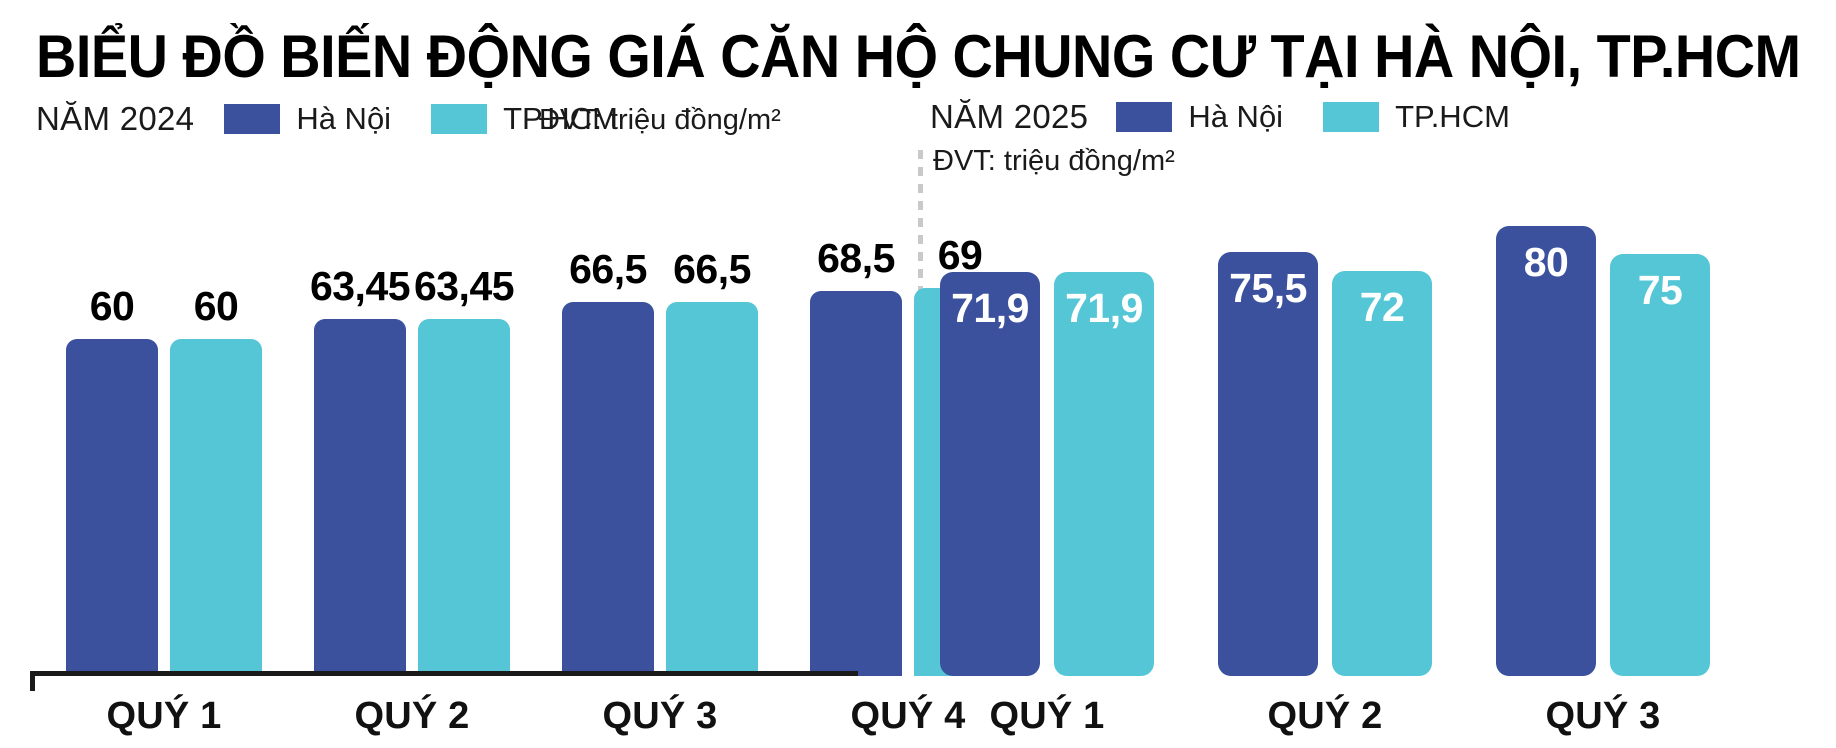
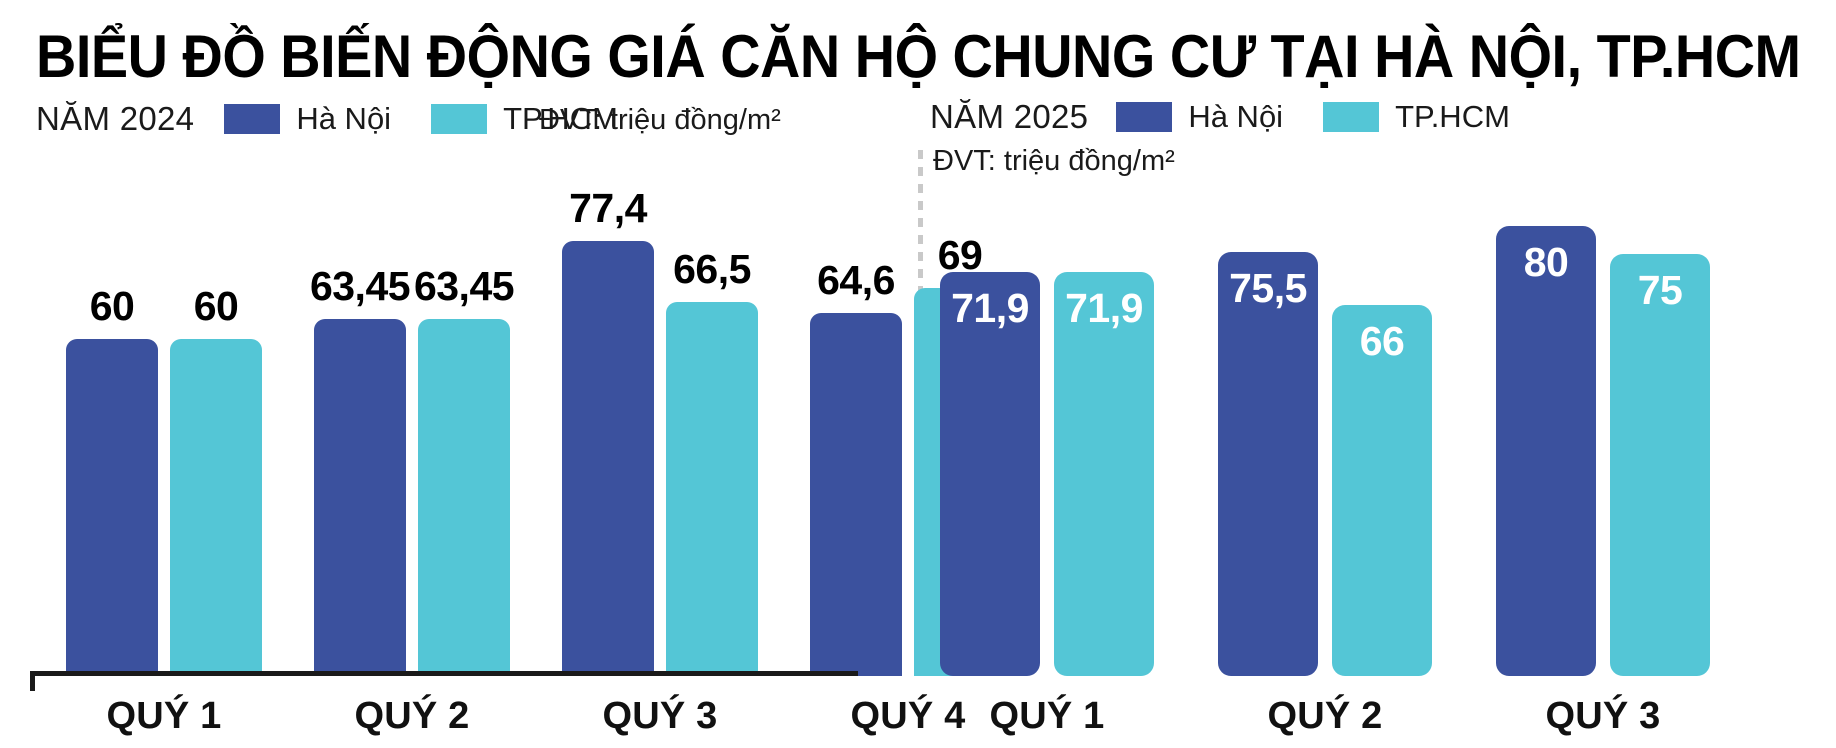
NĂM 2024/Hà Nội/QUÝ 3: 66,5 -> 77,4
NĂM 2024/Hà Nội/QUÝ 4: 68,5 -> 64,6
NĂM 2025/TP.HCM/QUÝ 2: 72 -> 66
